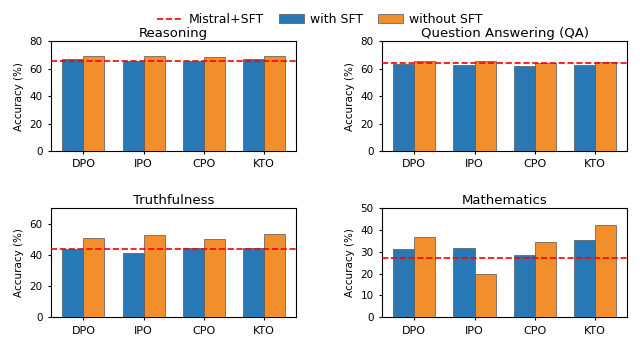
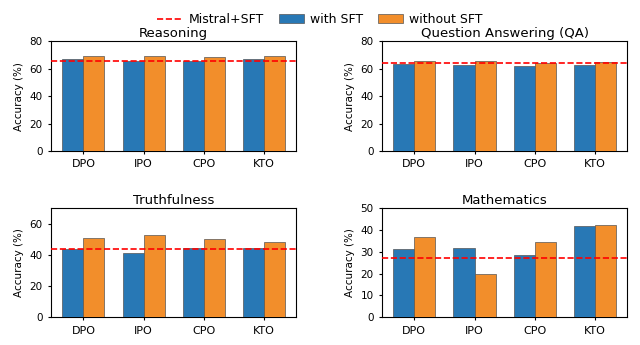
Truthfulness/without SFT/KTO: 53 -> 48
Mathematics/with SFT/KTO: 35.5 -> 41.5
